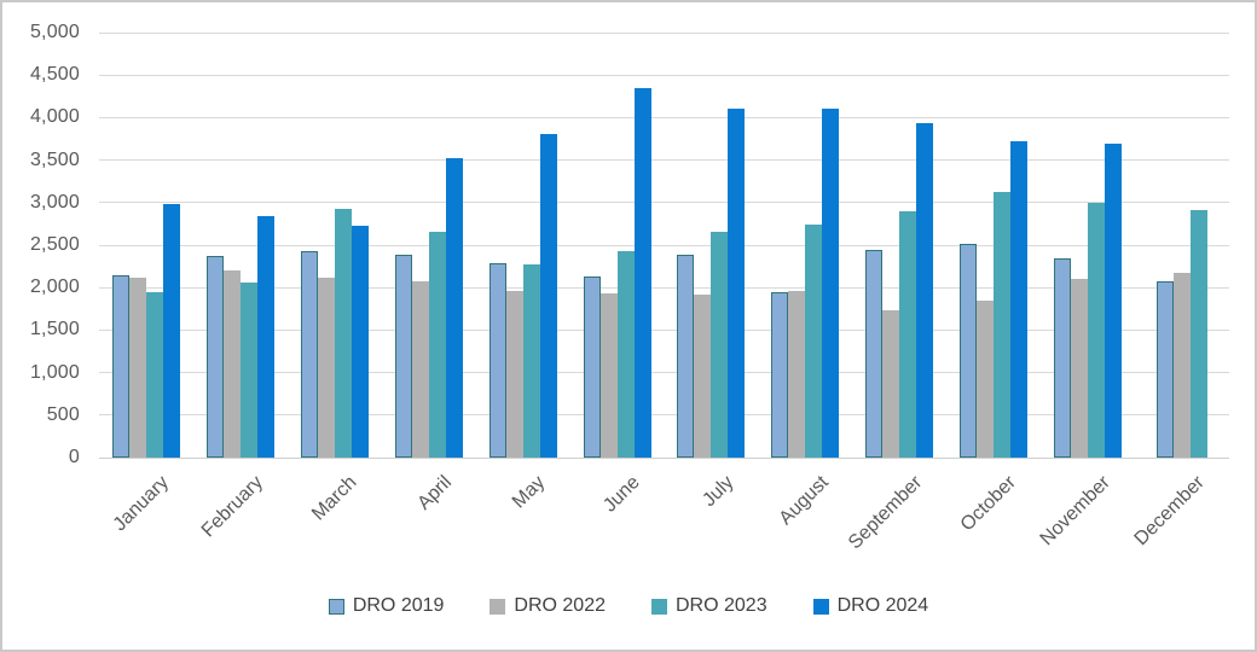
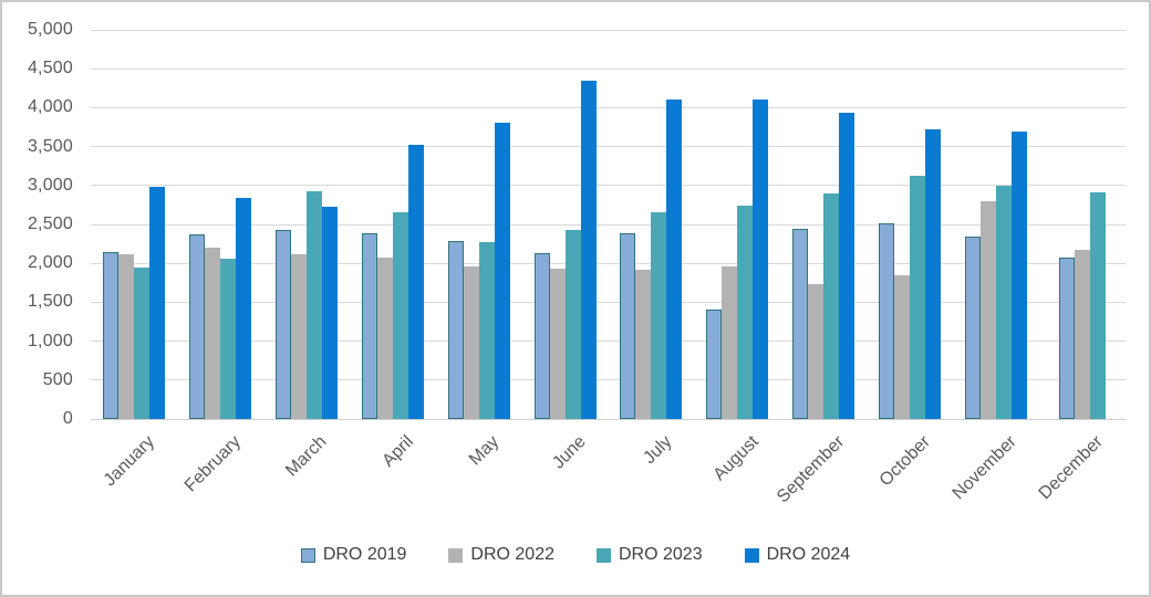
DRO 2019/August: 2000 -> 1400
DRO 2022/November: 2100 -> 2800
